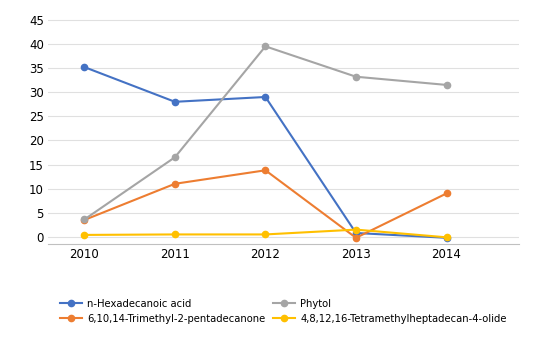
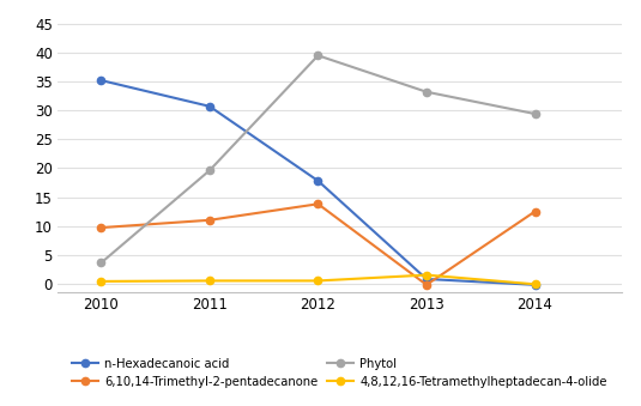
6,10,14-Trimethyl-2-pentadecanone/2010: 3.5 -> 9.7
n-Hexadecanoic acid/2011: 28.0 -> 30.7
Phytol/2011: 16.5 -> 19.6
n-Hexadecanoic acid/2012: 29.0 -> 17.8
6,10,14-Trimethyl-2-pentadecanone/2014: 9.0 -> 12.5
Phytol/2014: 31.5 -> 29.4
